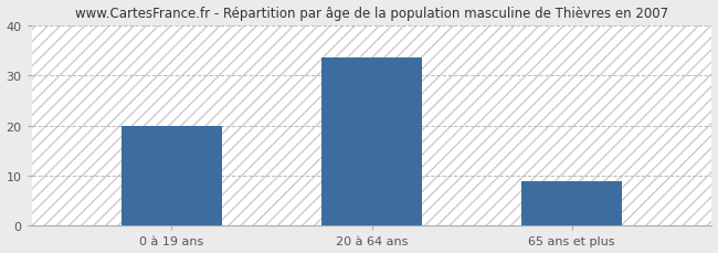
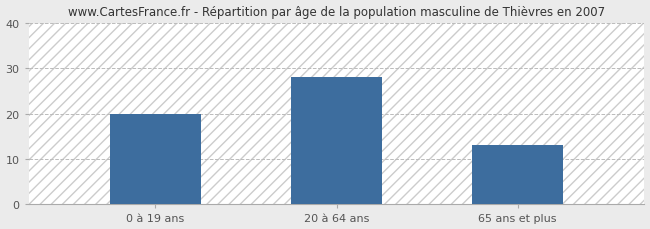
20 à 64 ans: 33.5 -> 28.0
65 ans et plus: 9.0 -> 13.0
